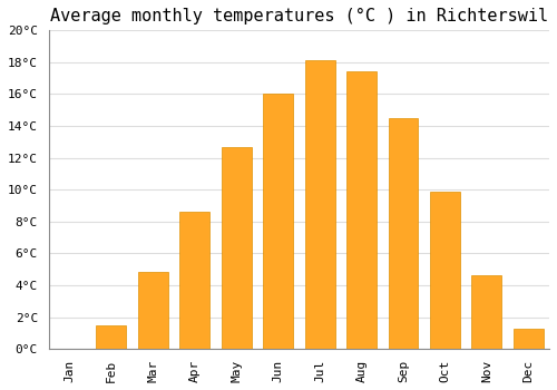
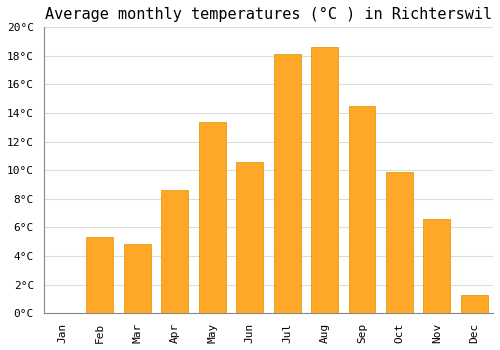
Feb: 1.5°C -> 5.3°C
May: 12.7°C -> 13.4°C
Jun: 16.0°C -> 10.6°C
Aug: 17.4°C -> 18.6°C
Nov: 4.6°C -> 6.6°C
